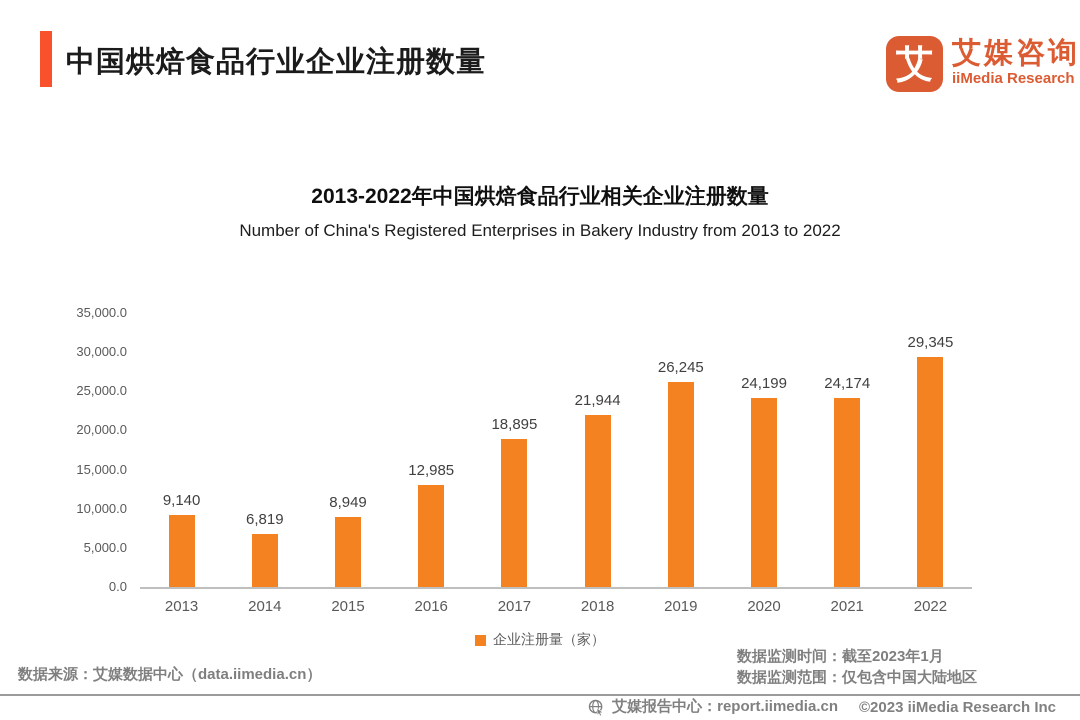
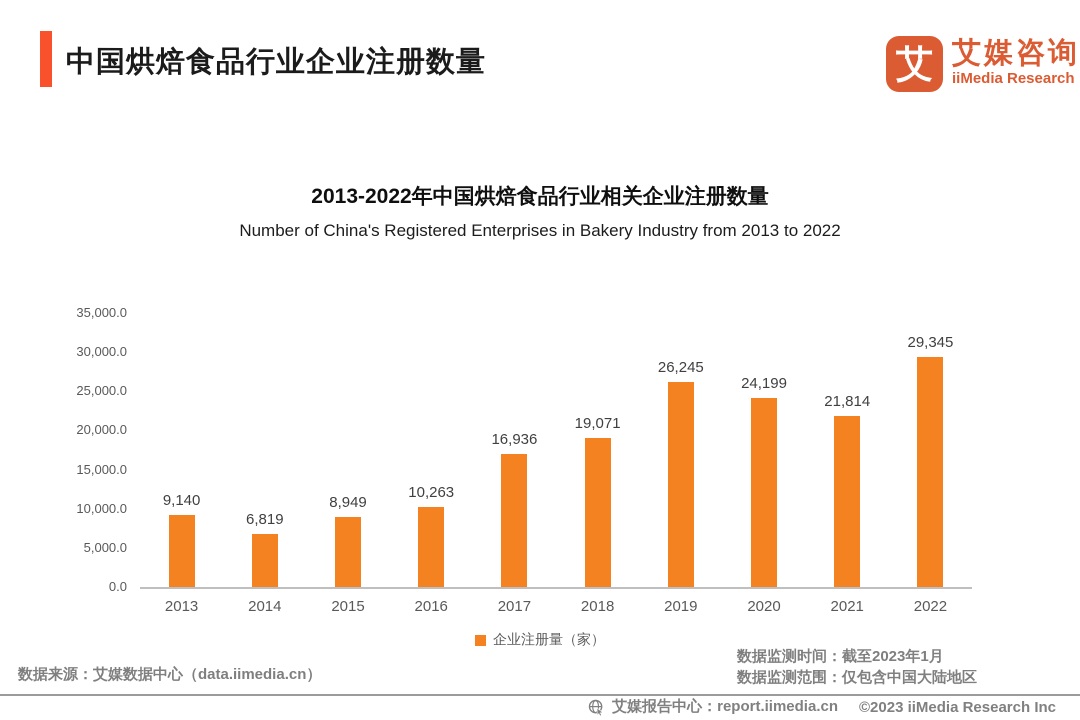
2016: 12,985 -> 10,263
2017: 18,895 -> 16,936
2018: 21,944 -> 19,071
2021: 24,174 -> 21,814
